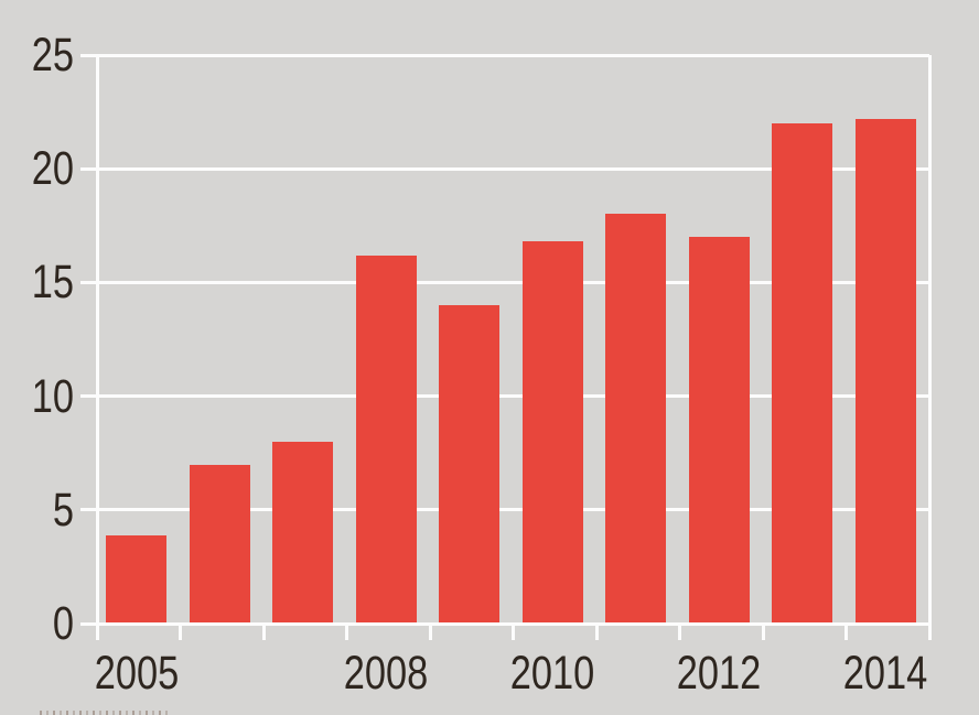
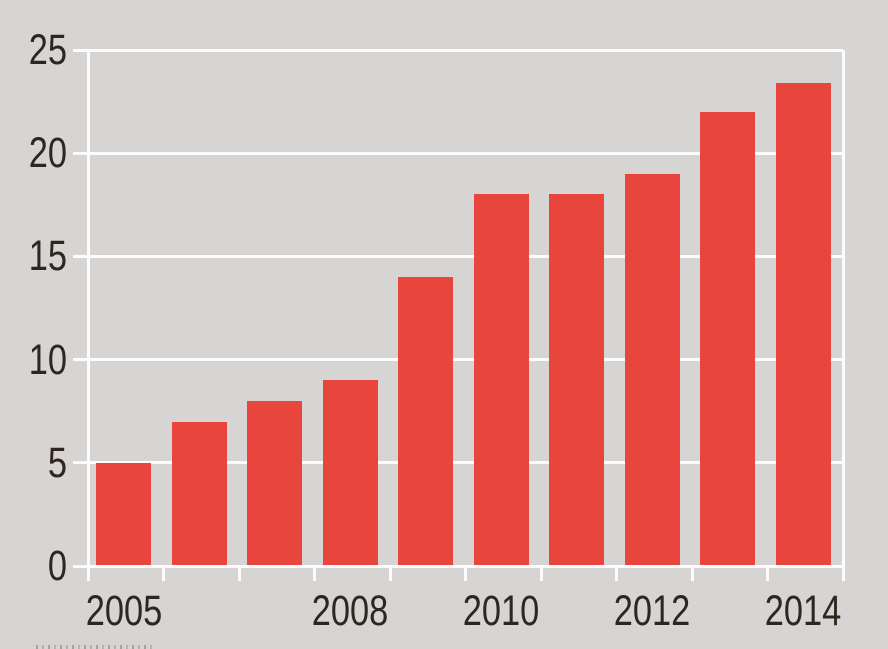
2005: 3.9 -> 5.0
2008: 16.2 -> 9.0
2010: 16.8 -> 18.0
2012: 17.0 -> 19.0
2014: 22.2 -> 23.4
